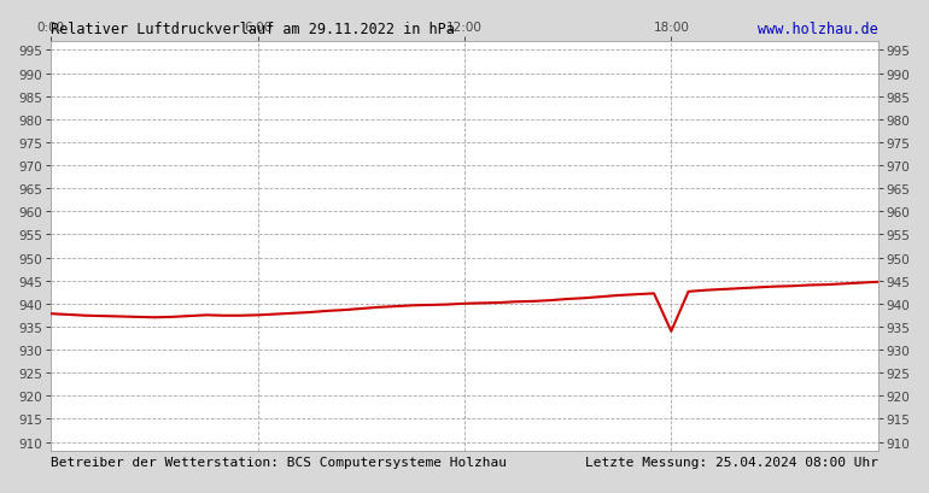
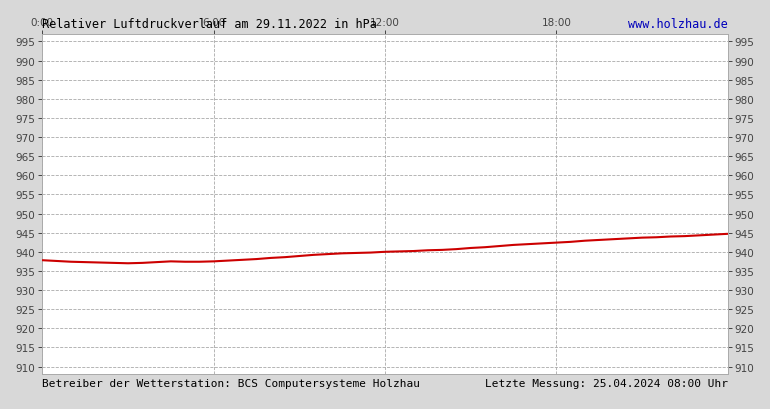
18:00: 934.0 -> 942.4
